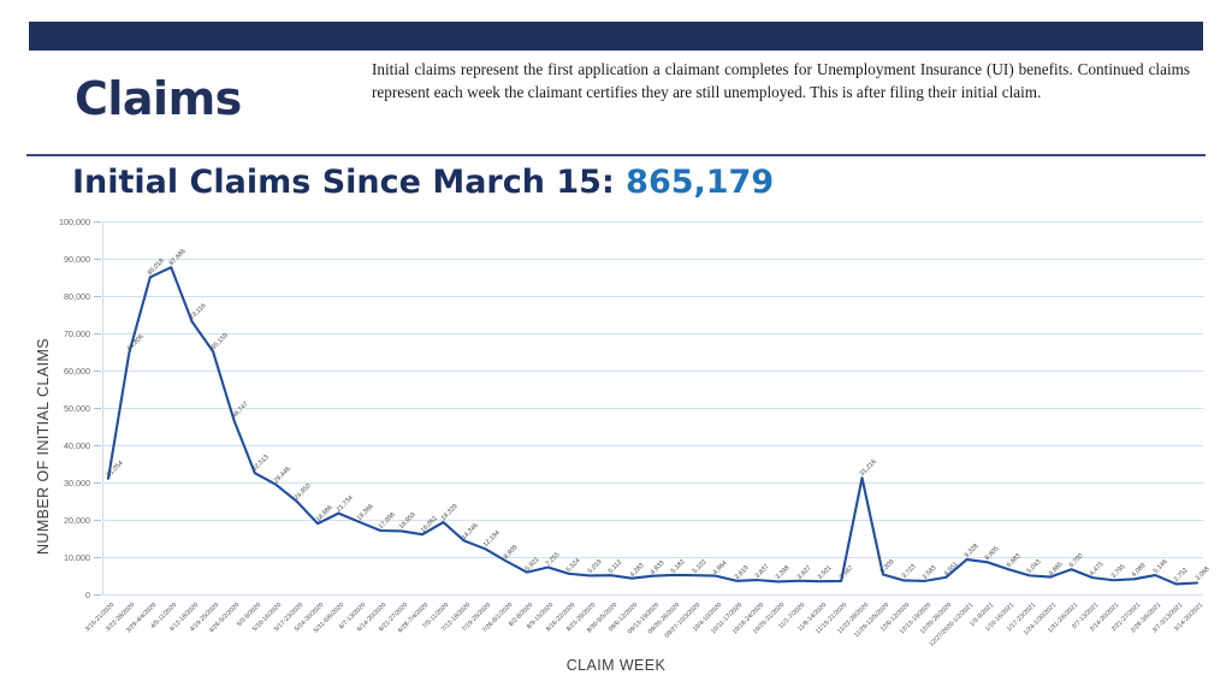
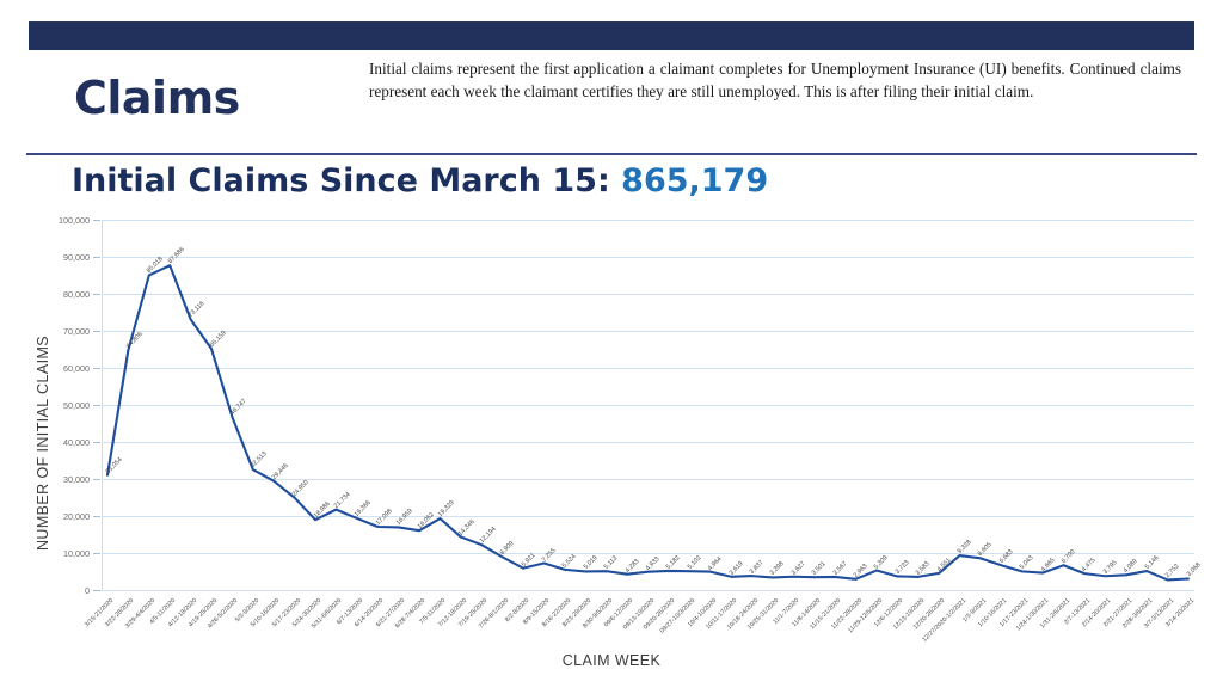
11/22-28/2020: 31,216 -> 2,963
